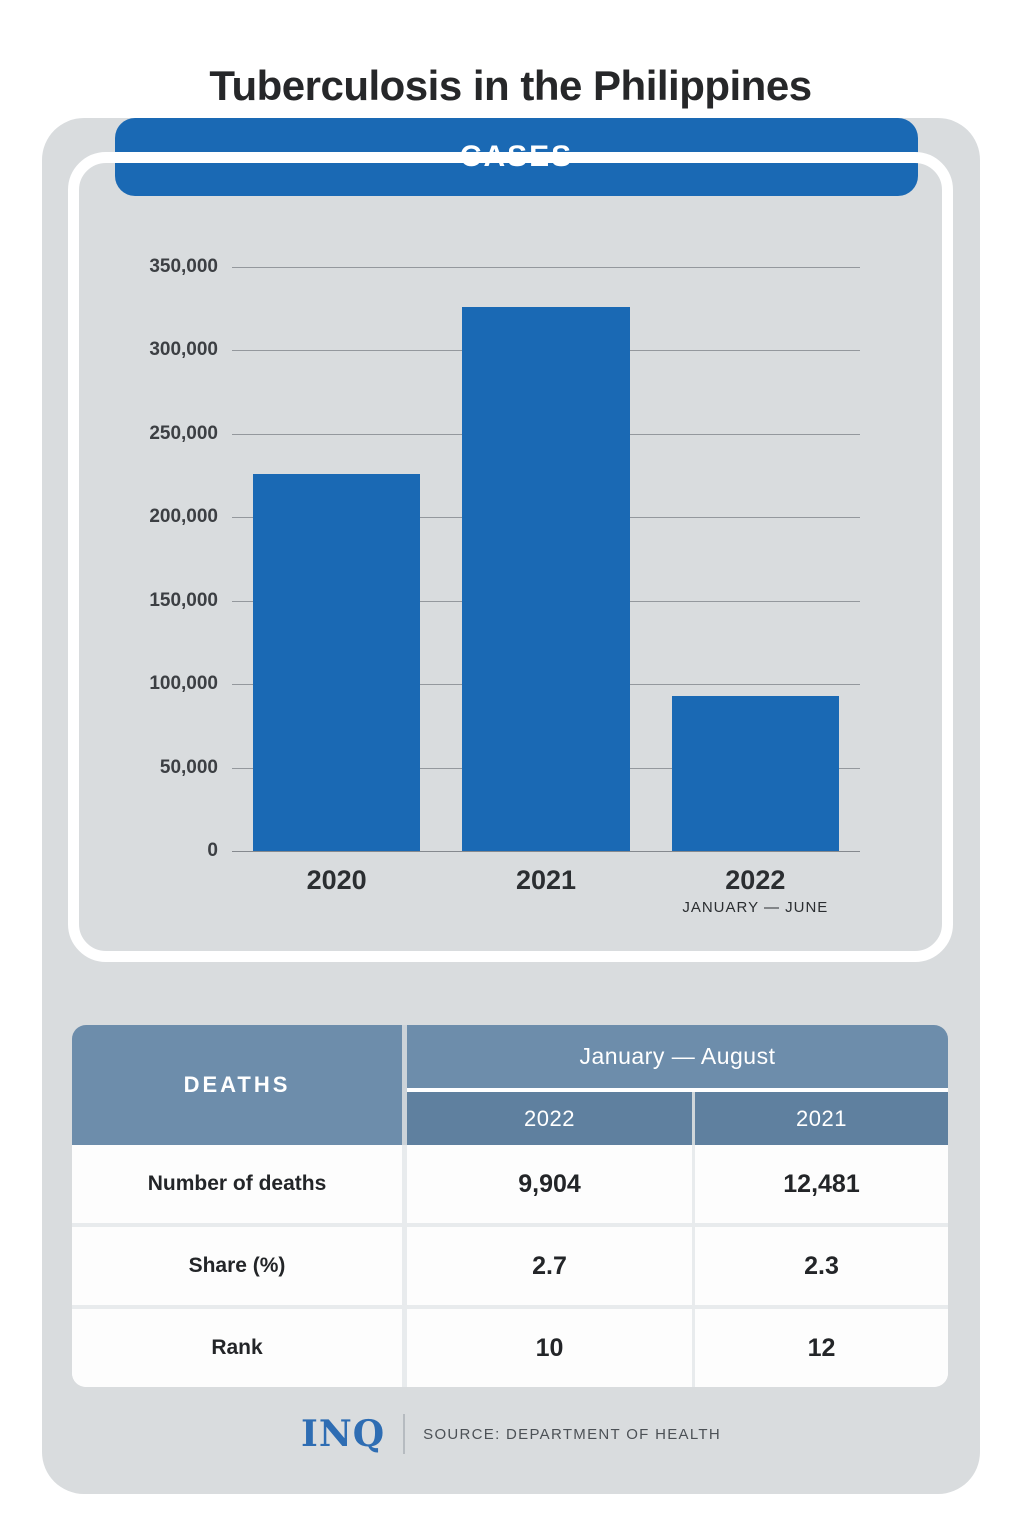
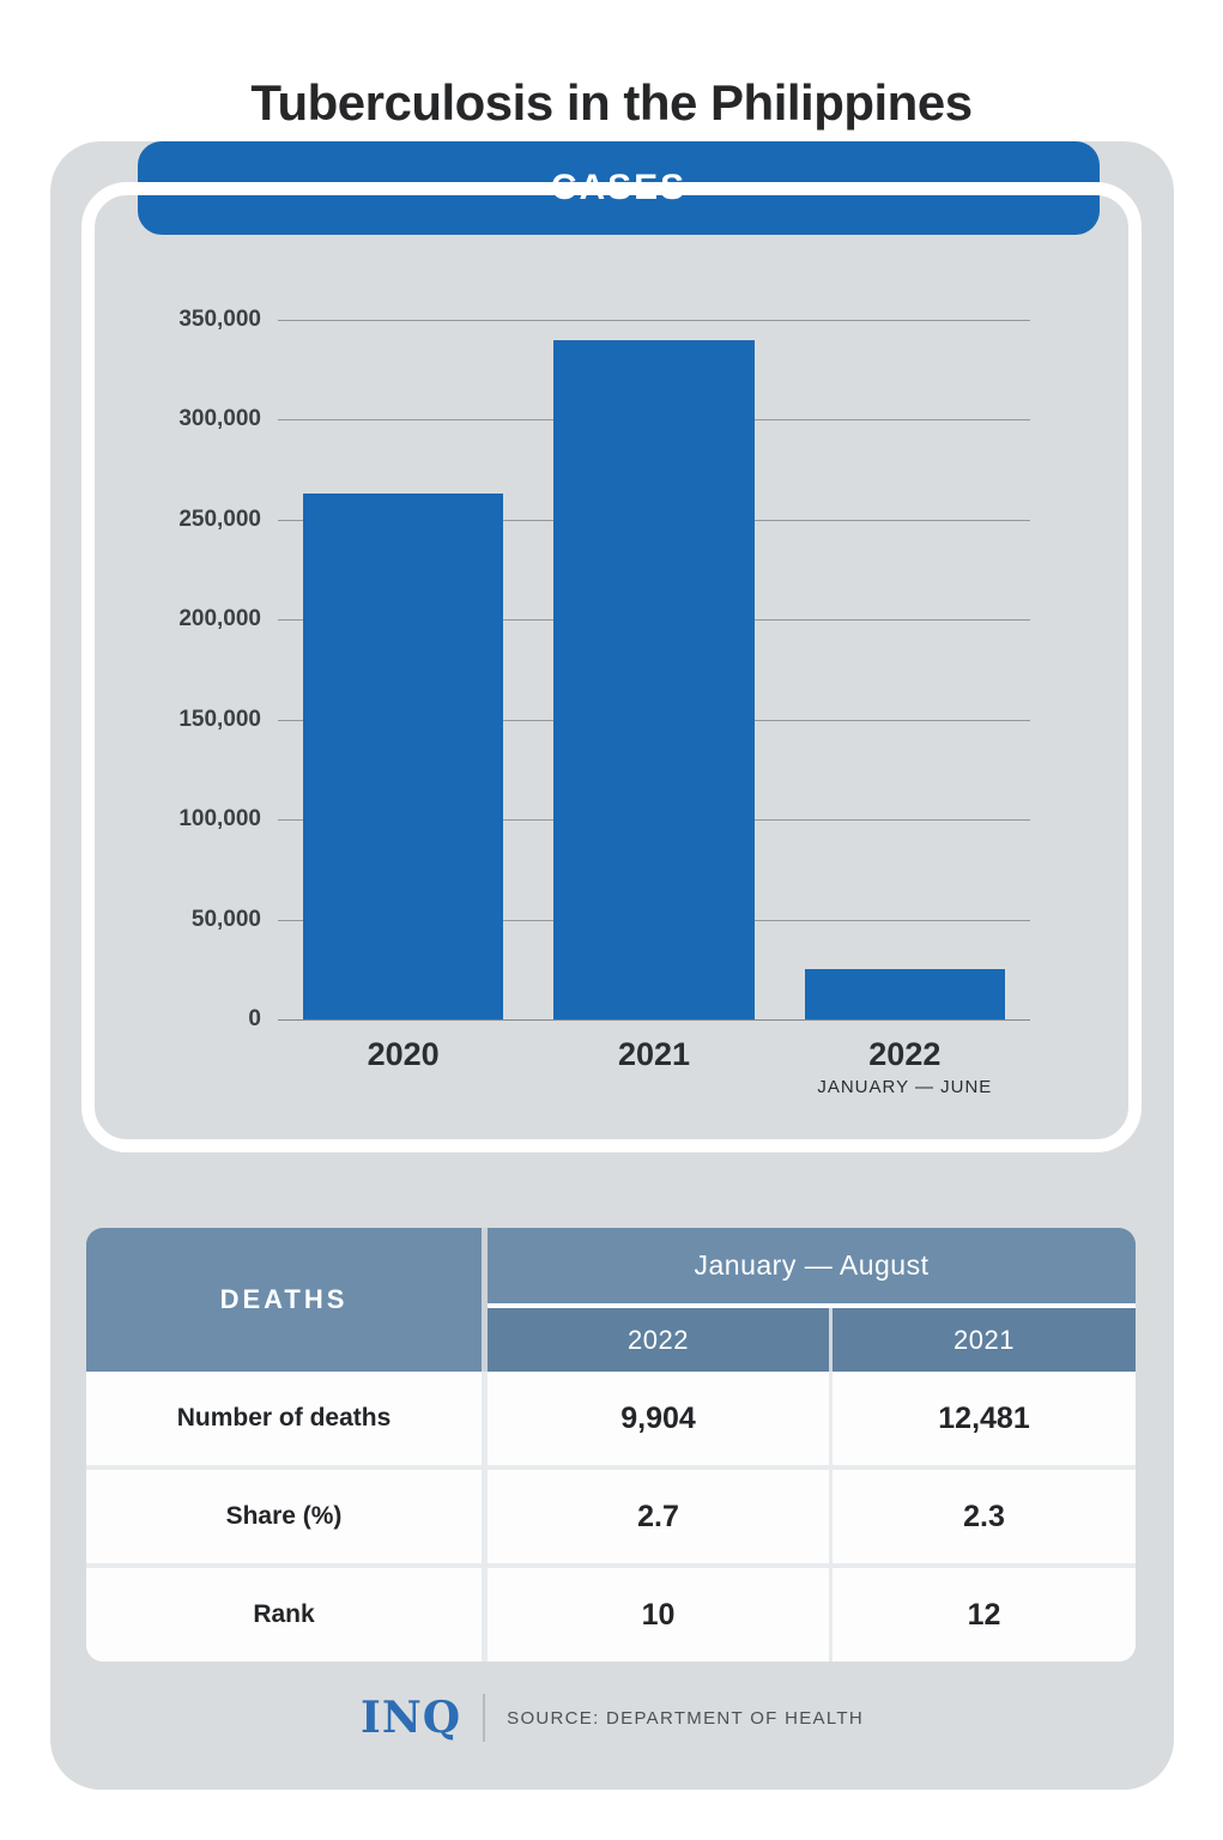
2020: 226000 -> 263000
2021: 326000 -> 340000
2022: 93000 -> 25000
